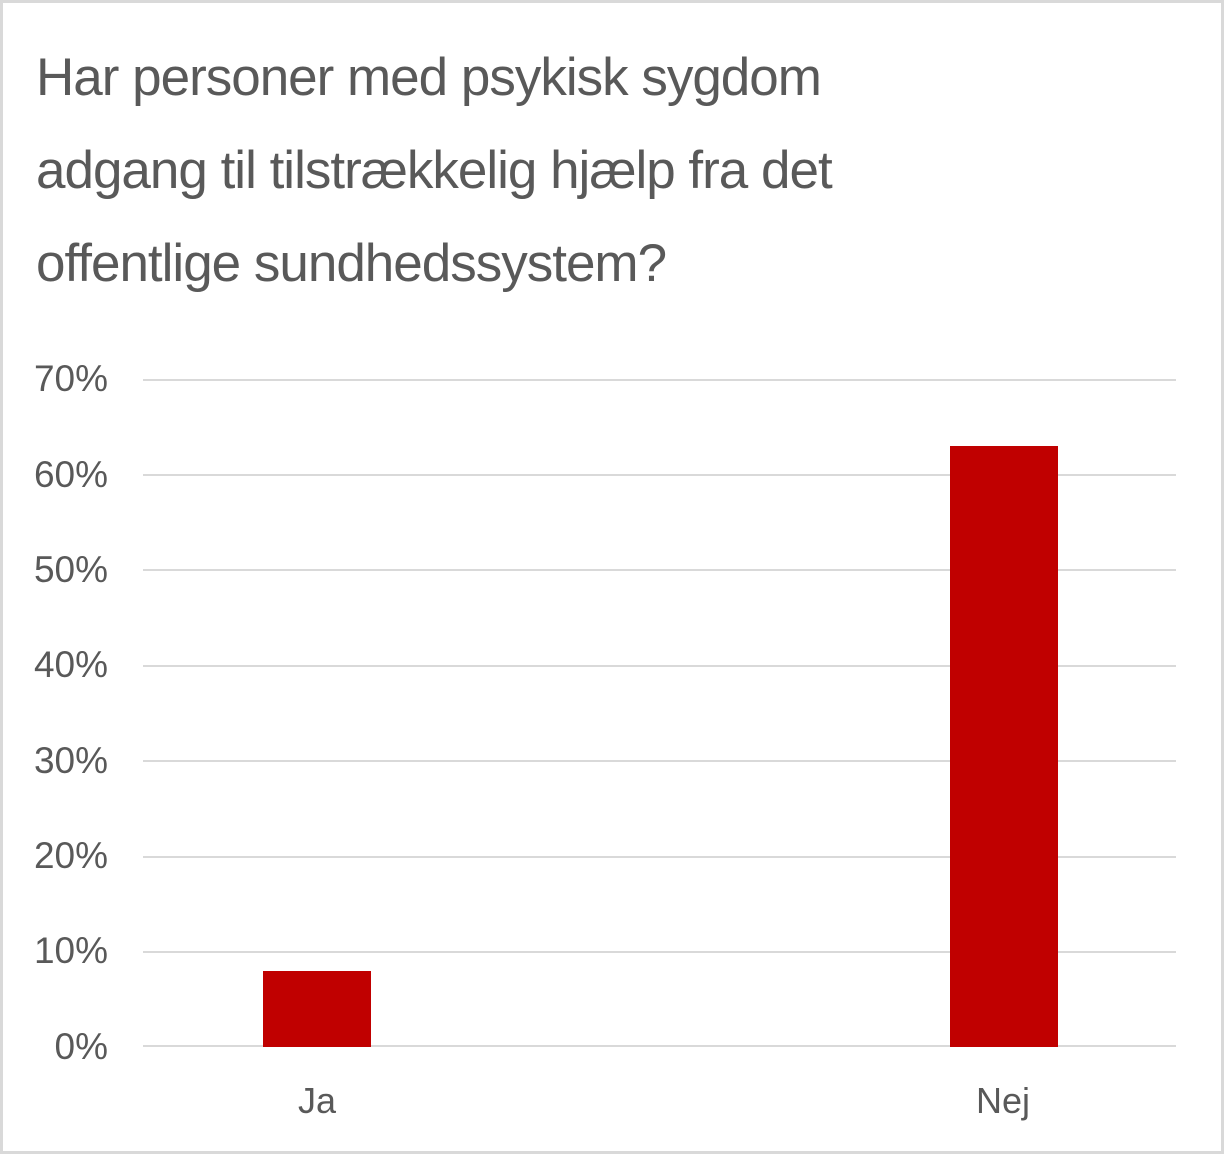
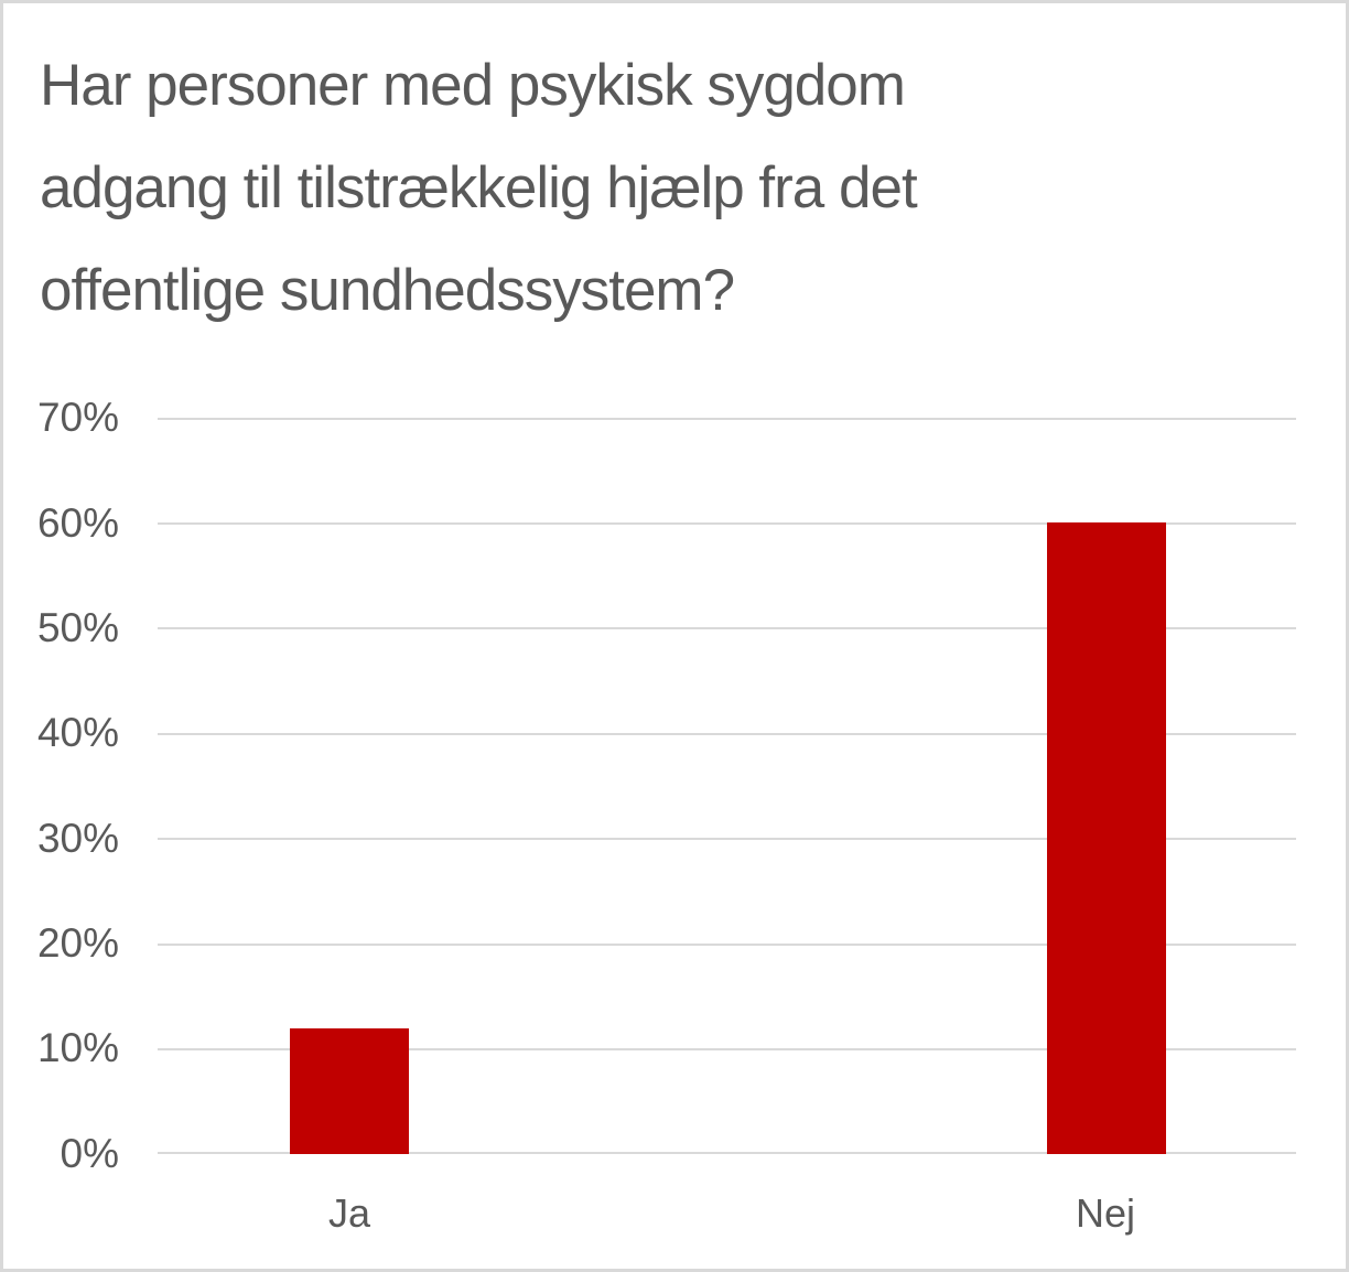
Ja: 8% -> 12%
Nej: 63% -> 60%
